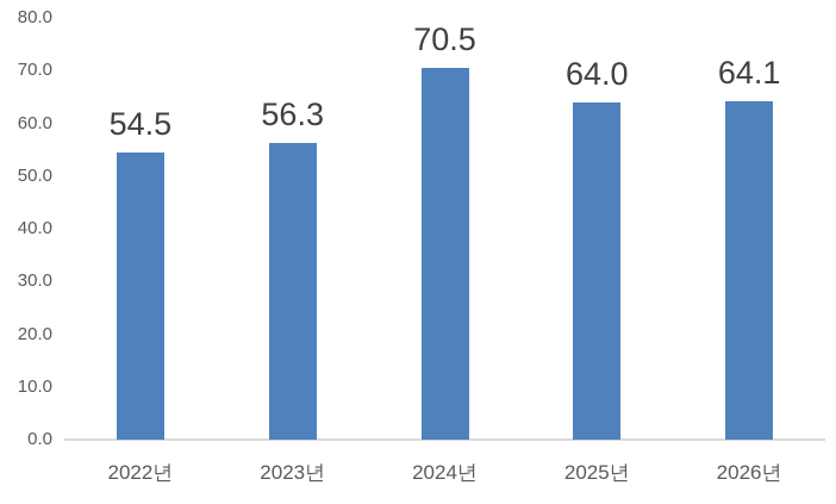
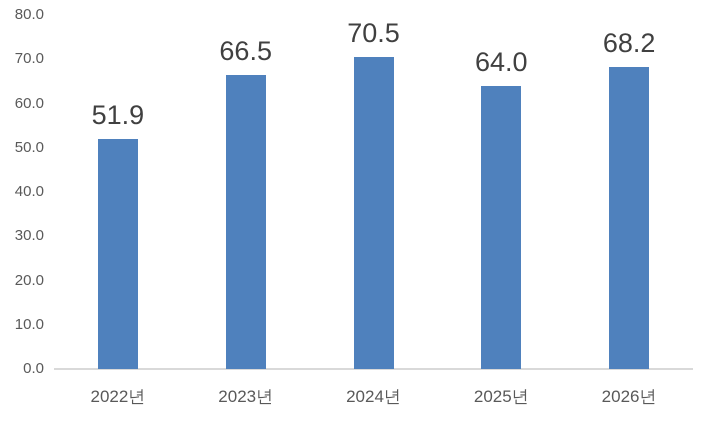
2022년: 54.5 -> 51.9
2023년: 56.3 -> 66.5
2026년: 64.1 -> 68.2
